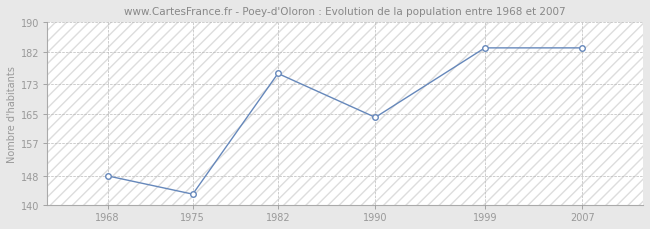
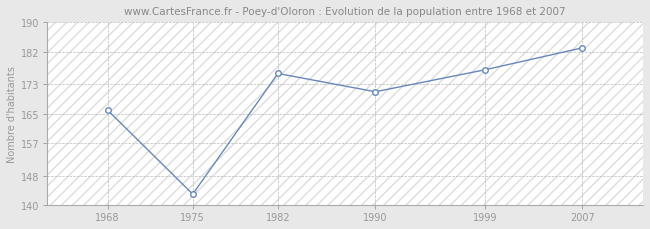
1968: 148 -> 166
1990: 164 -> 171
1999: 183 -> 177
